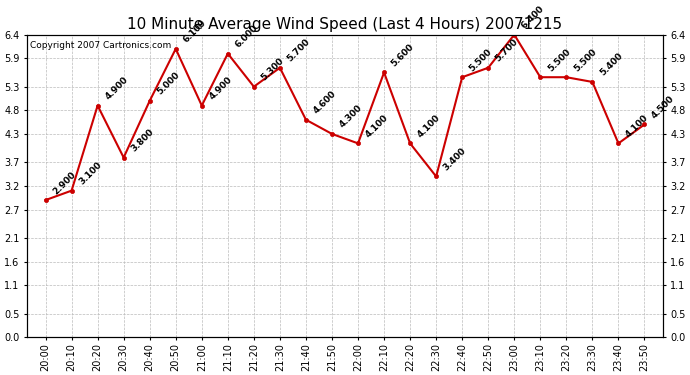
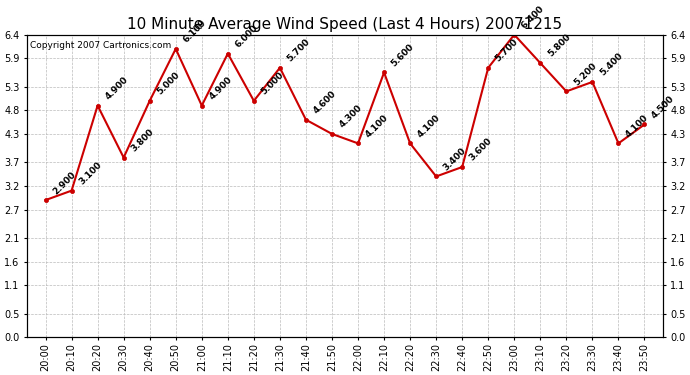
21:20: 5.300 -> 5.000
22:40: 5.500 -> 3.600
23:10: 5.500 -> 5.800
23:20: 5.500 -> 5.200
